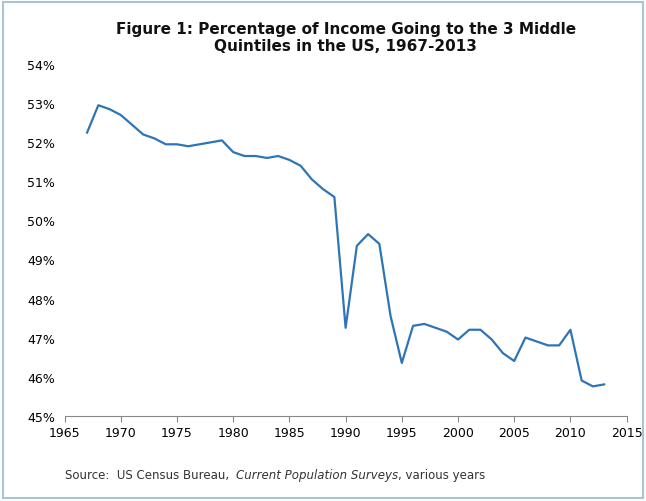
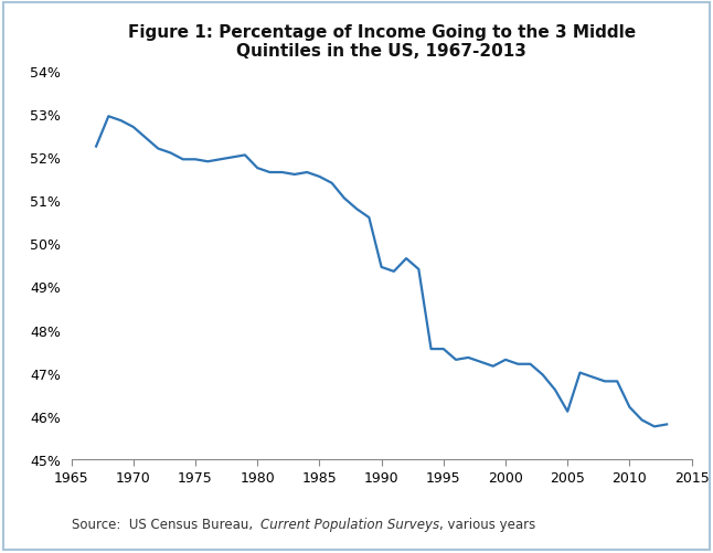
1990: 47.25% -> 49.45%
1995: 46.35% -> 47.55%
2000: 46.95% -> 47.30%
2005: 46.40% -> 46.10%
2010: 47.20% -> 46.20%
